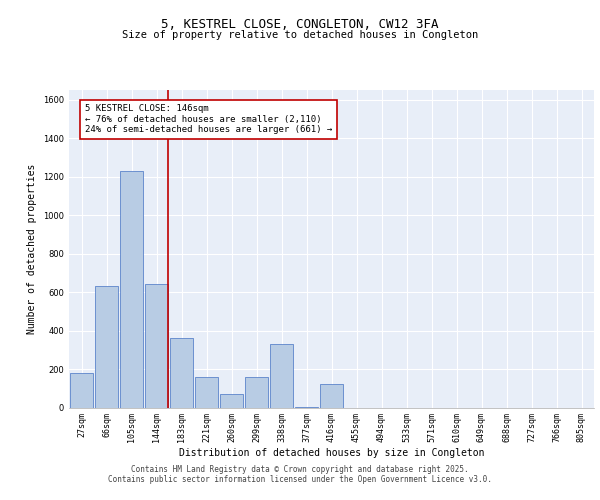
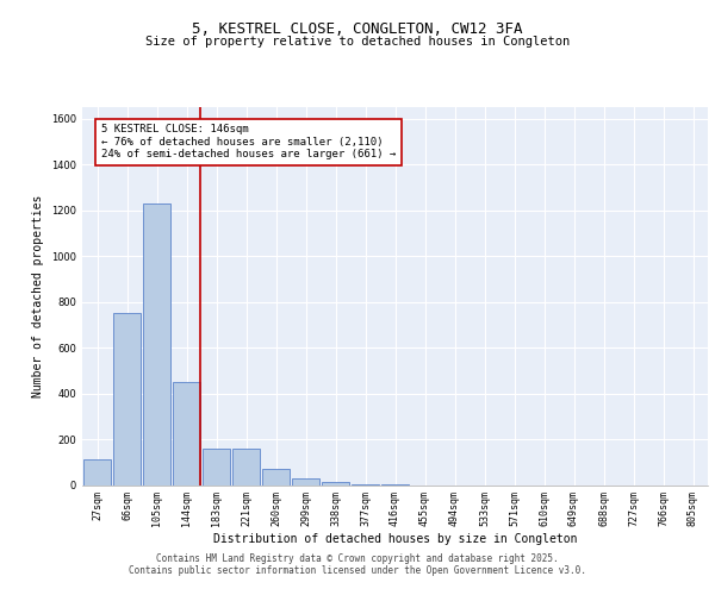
27sqm: 180 -> 110
66sqm: 630 -> 750
144sqm: 640 -> 450
183sqm: 360 -> 160
299sqm: 160 -> 30
338sqm: 330 -> 20
416sqm: 120 -> 0
